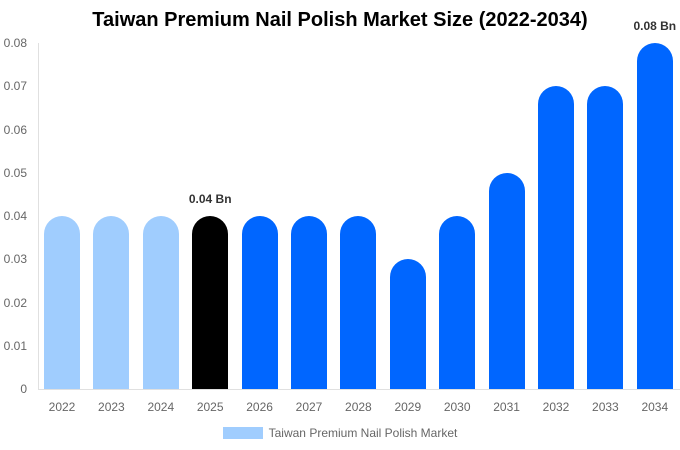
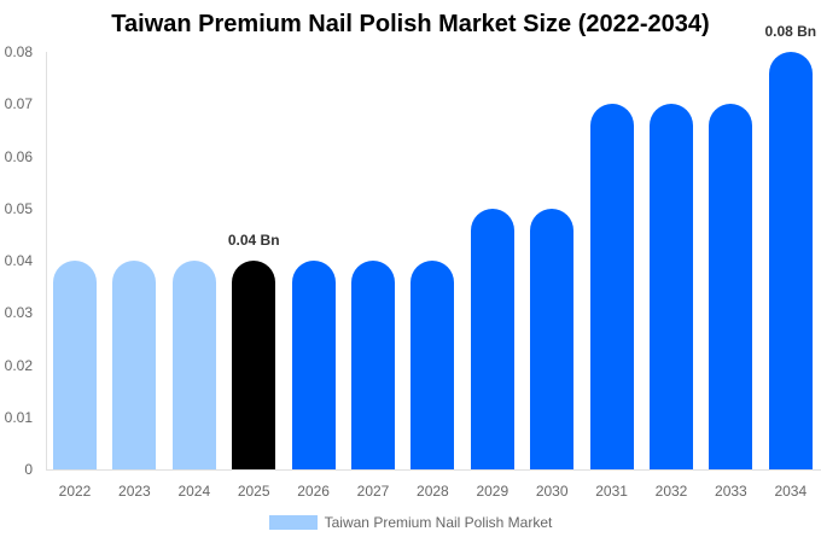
2029: 0.03 -> 0.05
2030: 0.04 -> 0.05
2031: 0.05 -> 0.07
